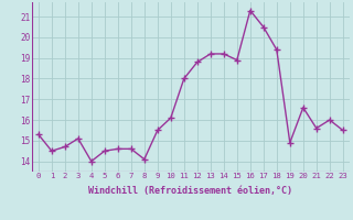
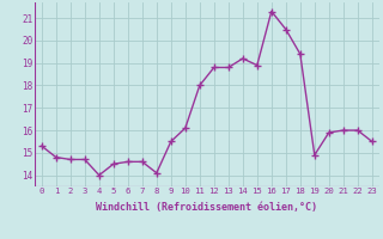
1: 14.5 -> 14.8
3: 15.1 -> 14.7
13: 19.2 -> 18.8
20: 16.6 -> 15.9
21: 15.6 -> 16.0
